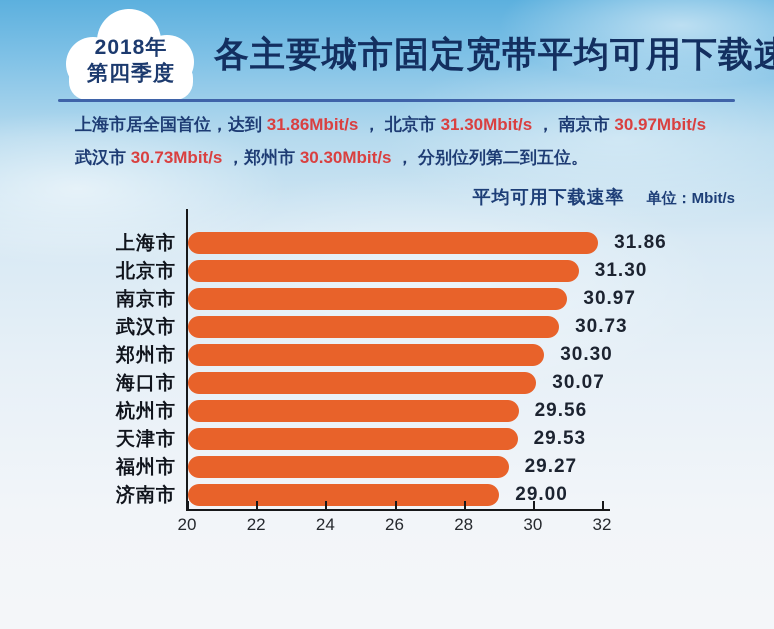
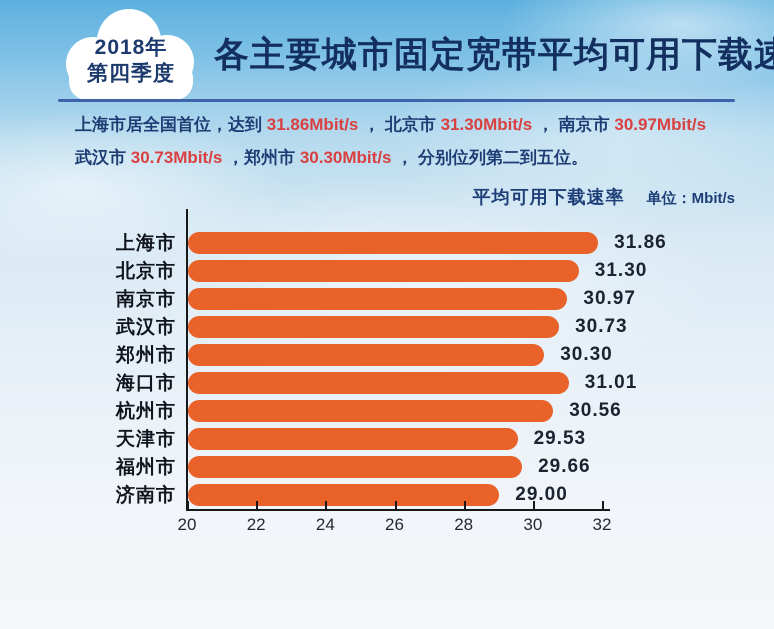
海口市: 30.07 -> 31.01
杭州市: 29.56 -> 30.56
福州市: 29.27 -> 29.66
